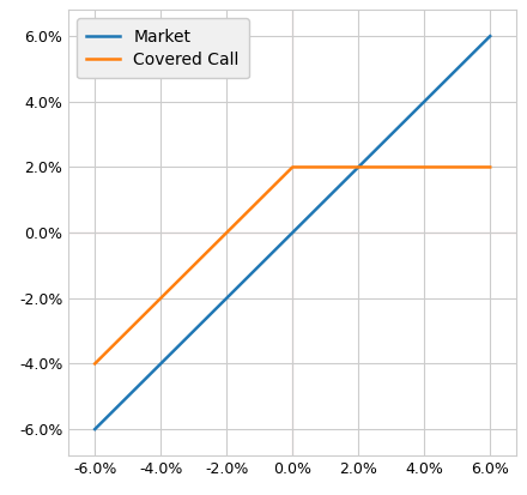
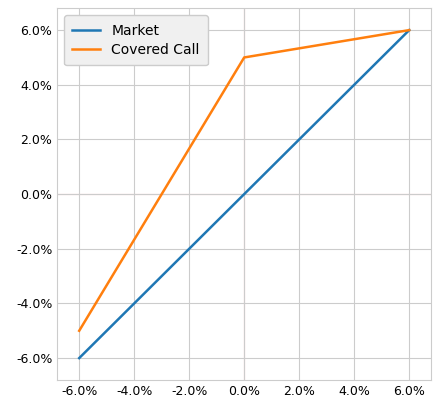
-6.0%: -4% -> -5%
0.0%: 2% -> 5%
6.0%: 2% -> 6%
